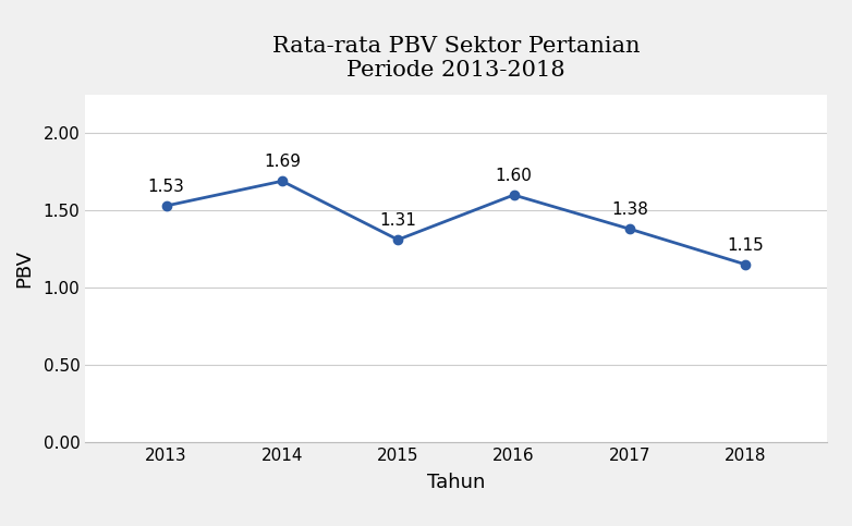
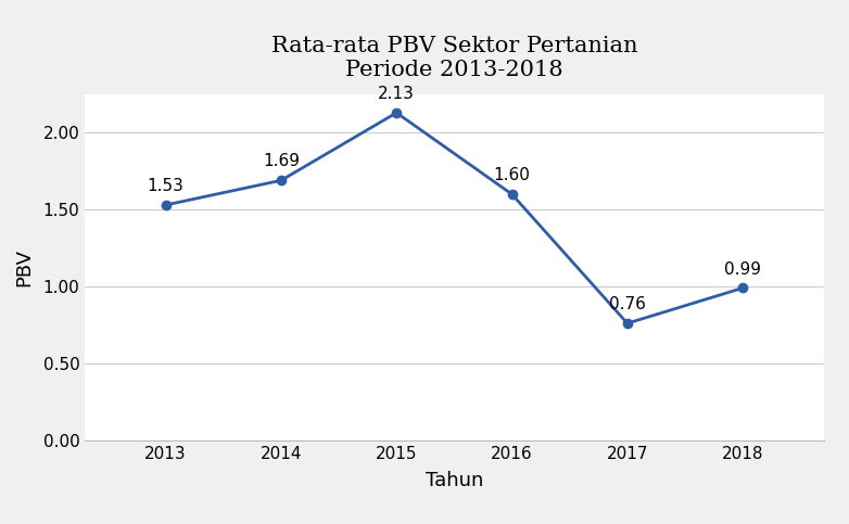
2015: 1.31 -> 2.13
2017: 1.38 -> 0.76
2018: 1.15 -> 0.99
